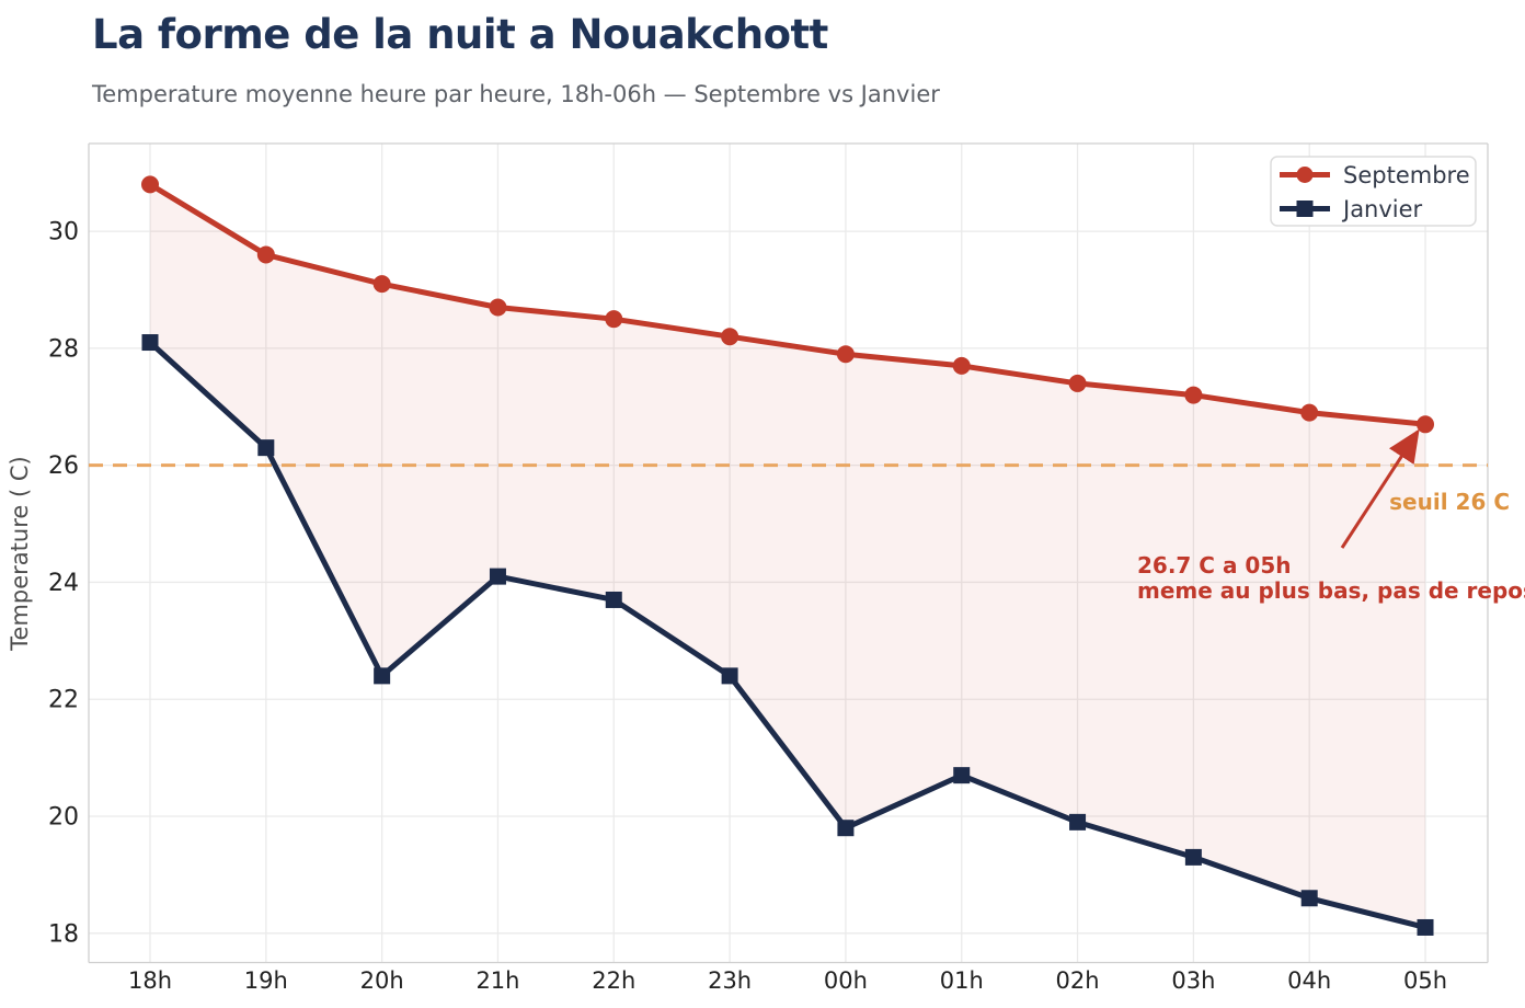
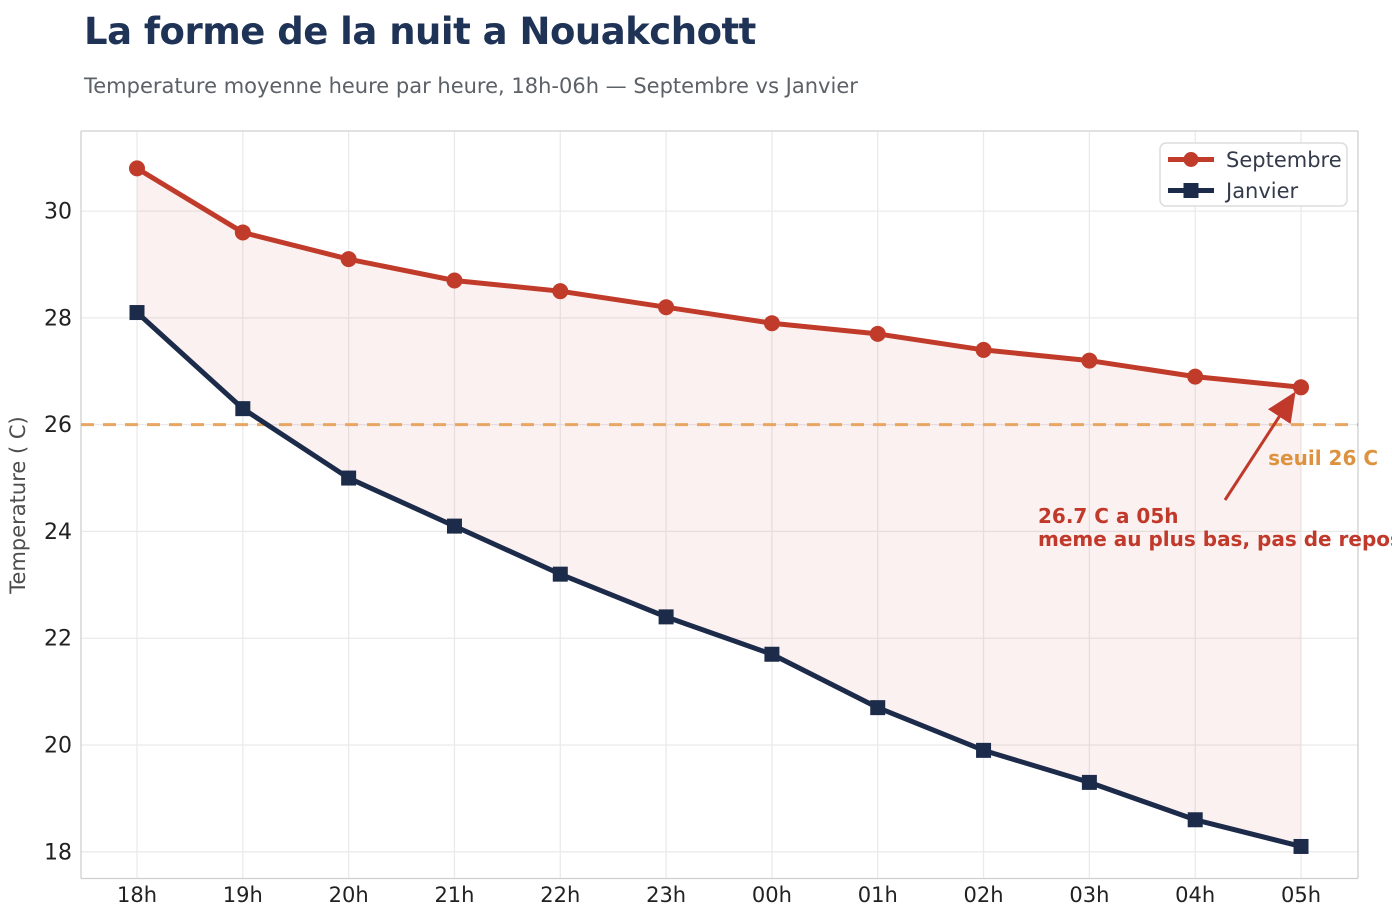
Janvier/20h: 22.4 -> 25.0
Janvier/22h: 23.7 -> 23.2
Janvier/00h: 19.8 -> 21.7
